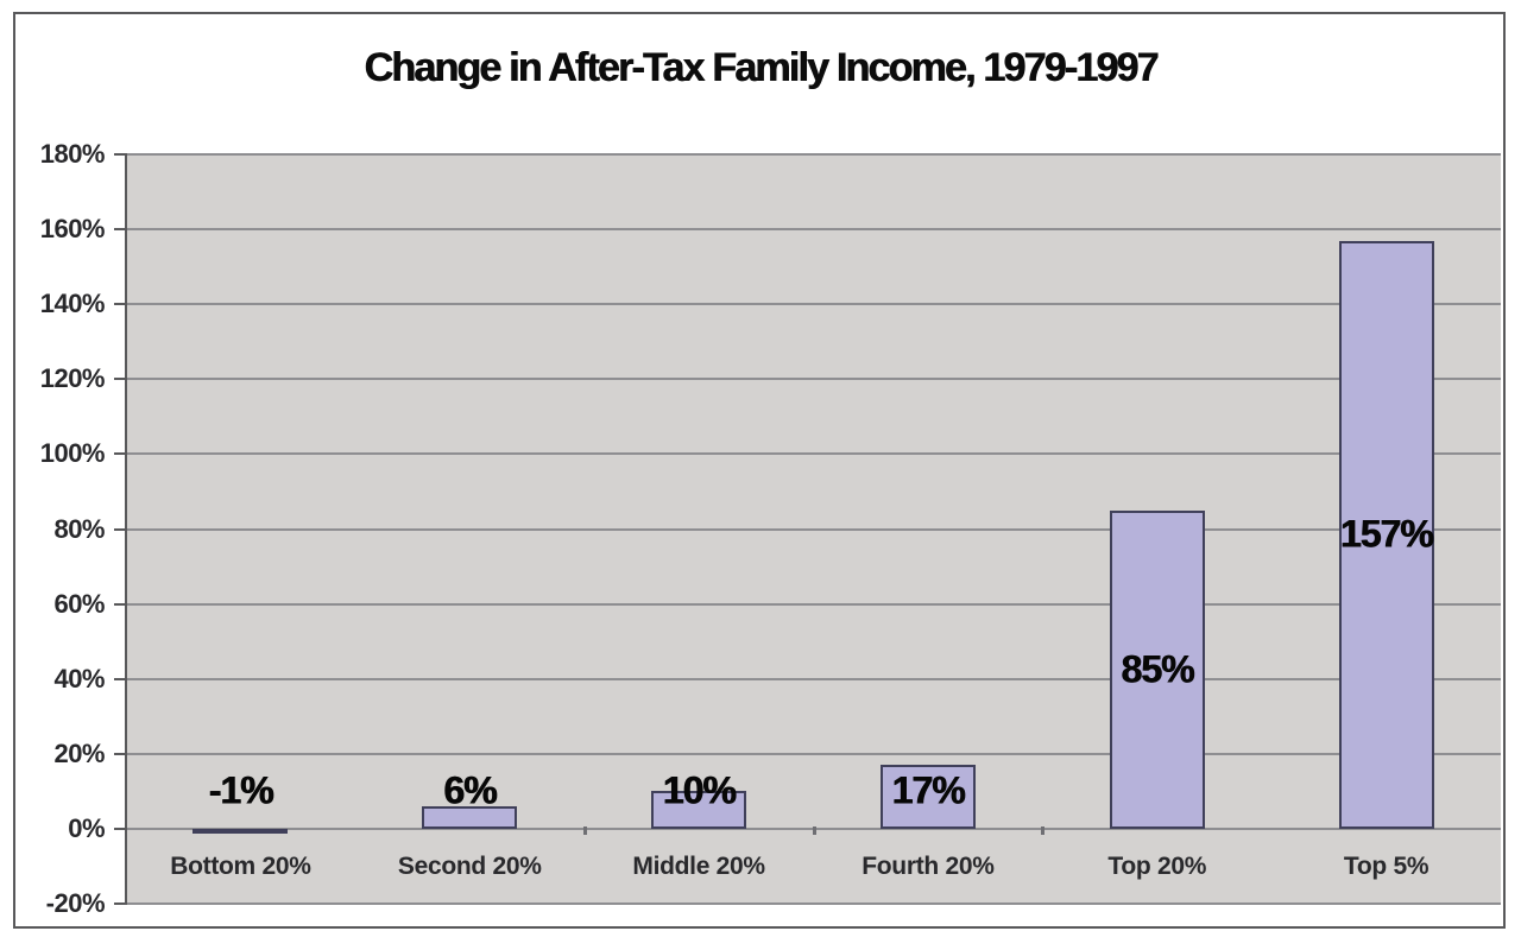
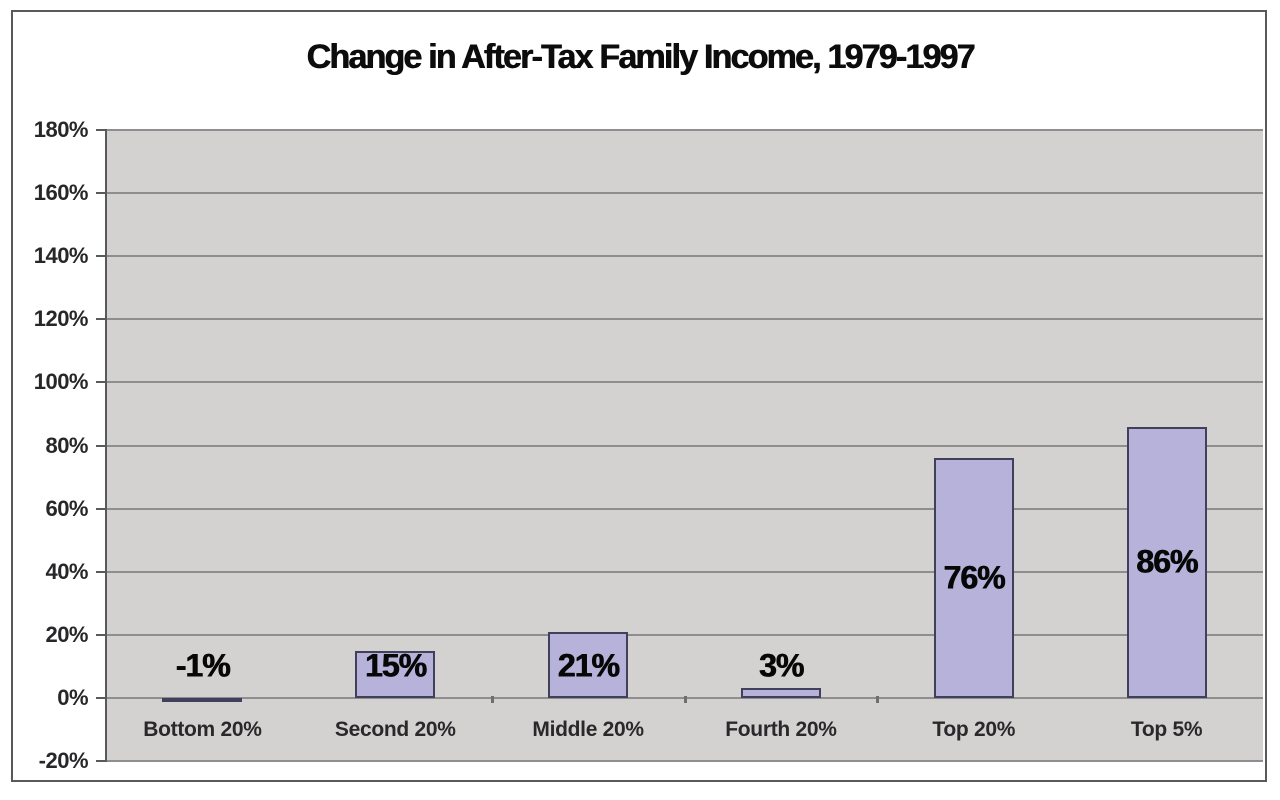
Second 20%: 6% -> 15%
Middle 20%: 10% -> 21%
Fourth 20%: 17% -> 3%
Top 20%: 85% -> 76%
Top 5%: 157% -> 86%
